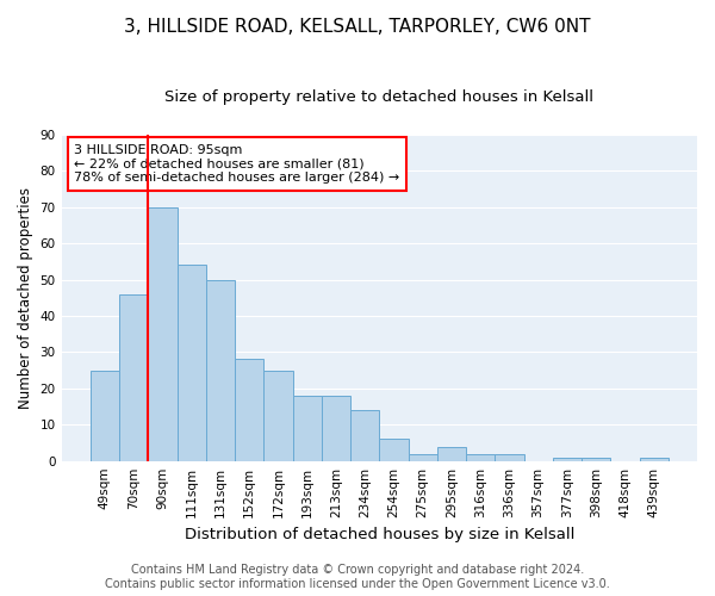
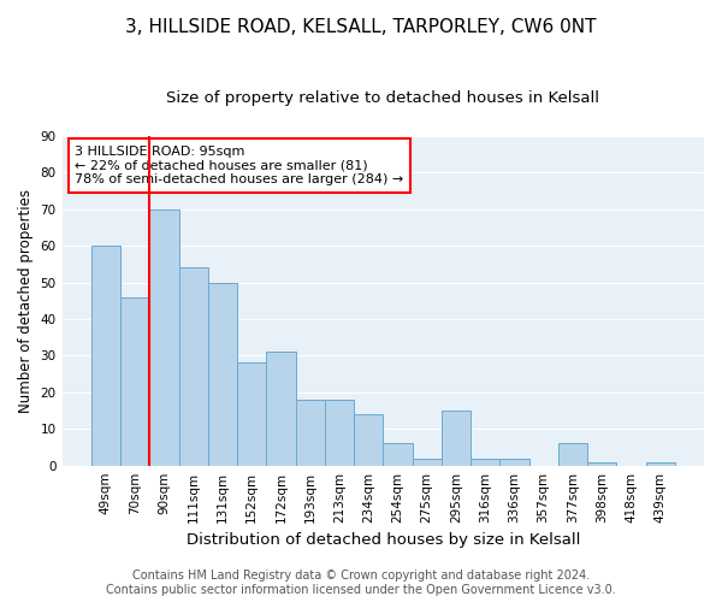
49sqm: 25 -> 60
172sqm: 25 -> 31
295sqm: 4 -> 15
377sqm: 1 -> 6
